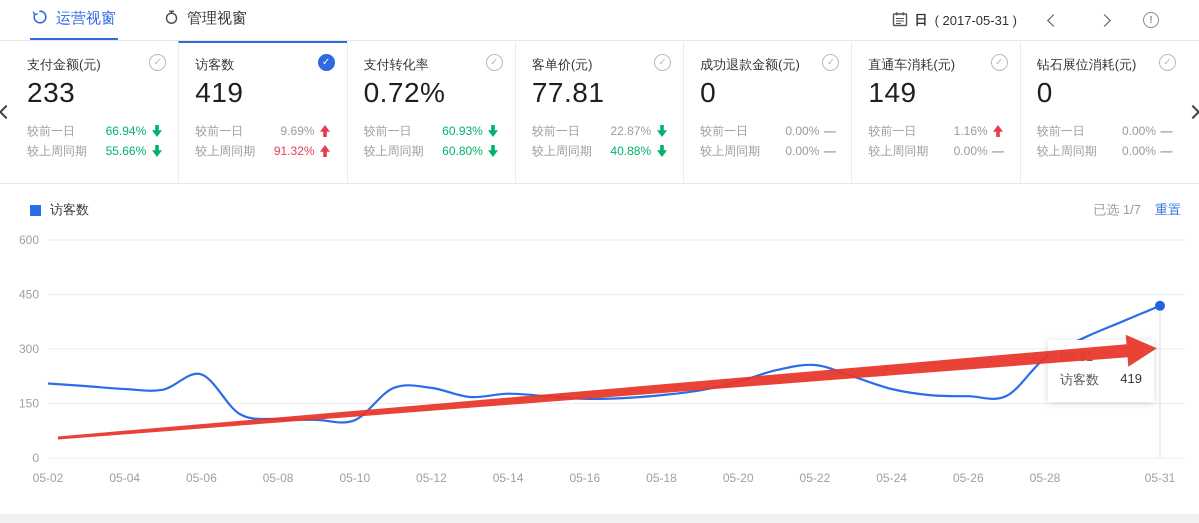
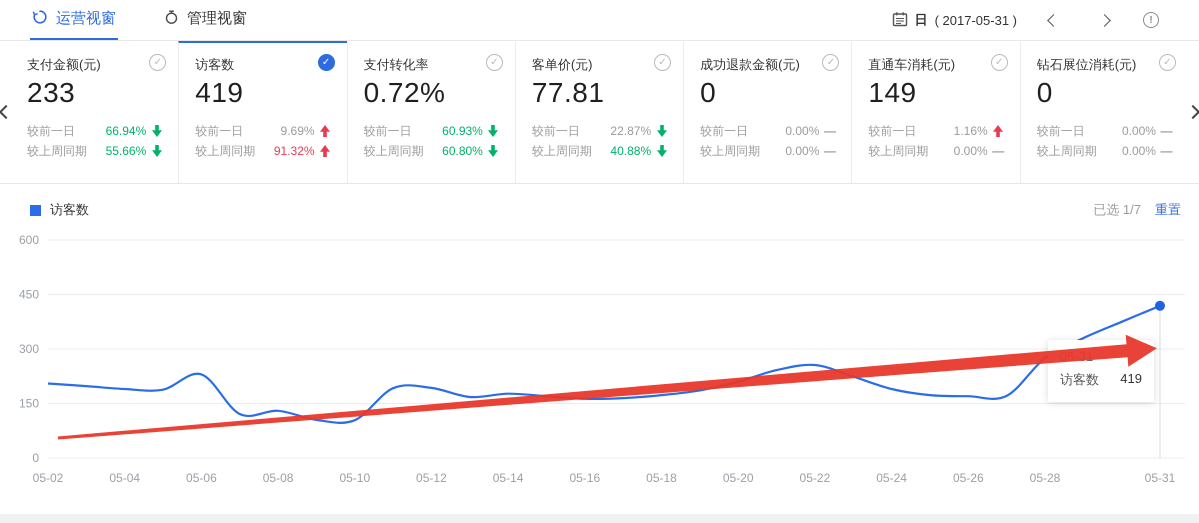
05-08: 110 -> 130
